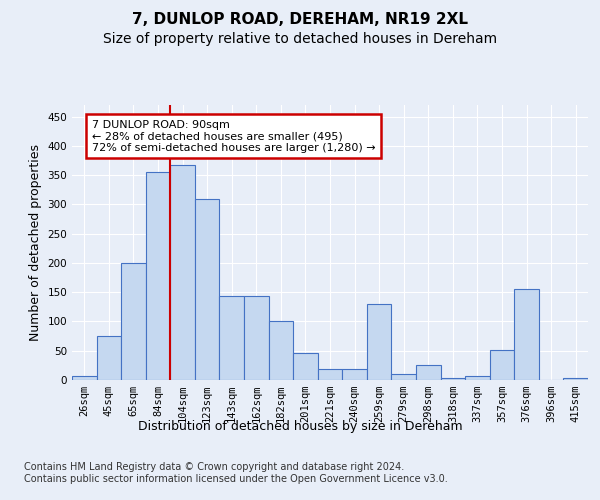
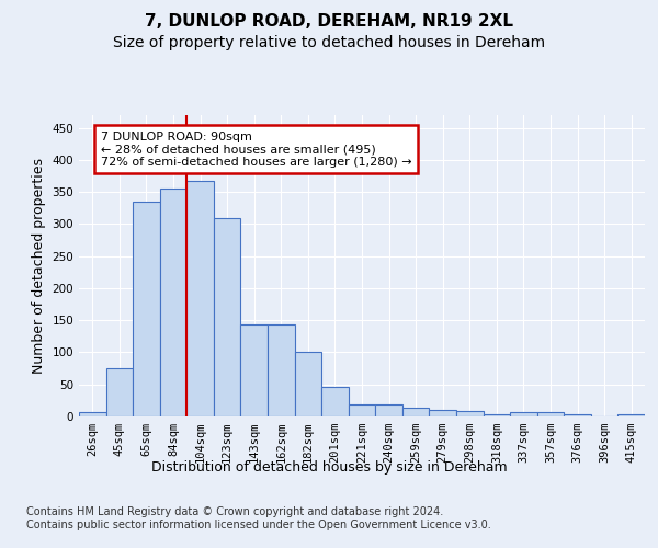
65sqm: 200 -> 335
259sqm: 130 -> 13
298sqm: 26 -> 9
357sqm: 52 -> 6
376sqm: 156 -> 4
